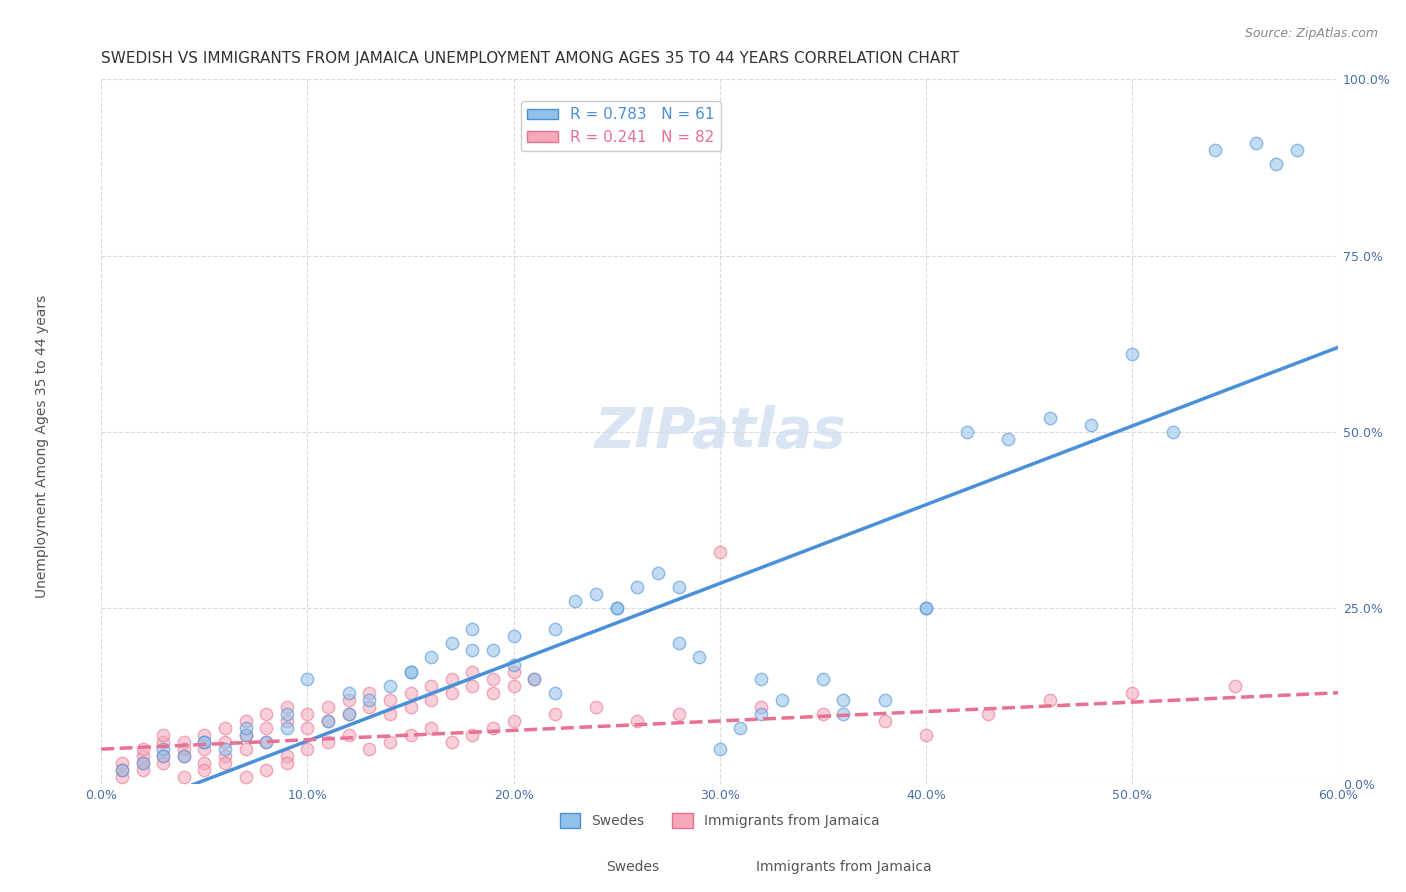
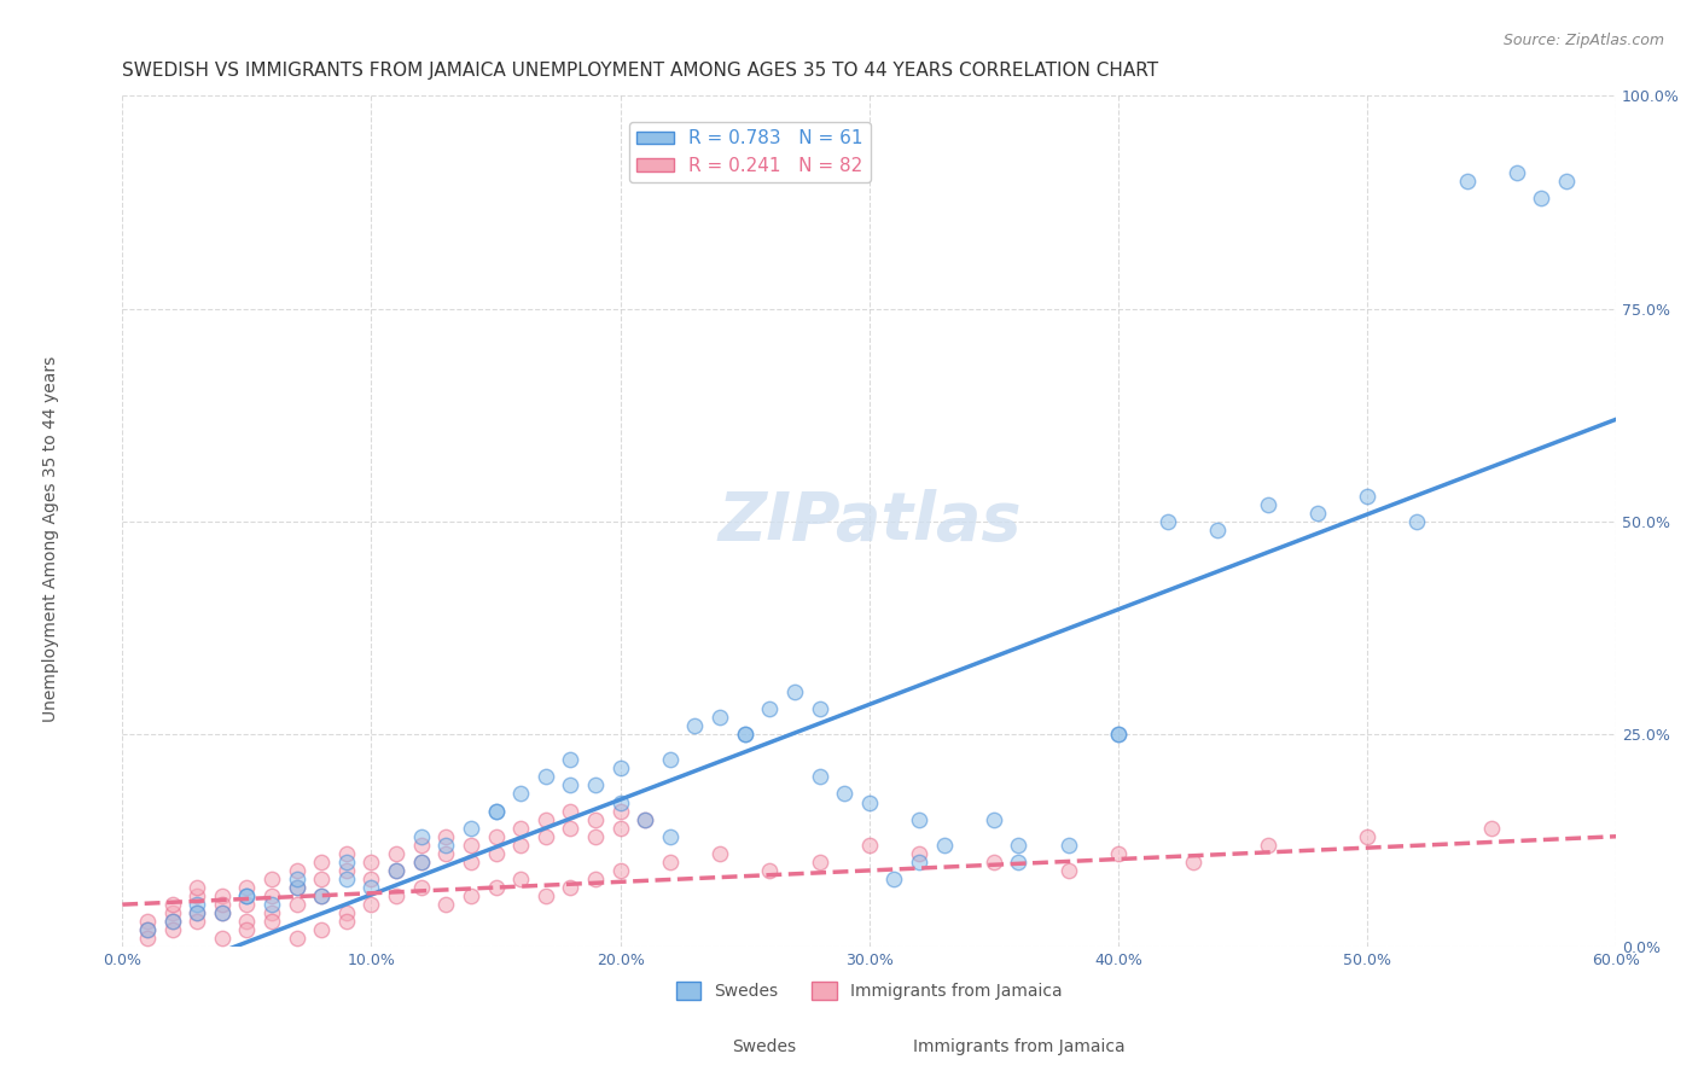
Swedes/10.0%: 15% -> 7%
Swedes/30.0%: 5% -> 17%
Immigrants from Jamaica/30.0%: 33% -> 12%
Immigrants from Jamaica/40.0%: 7% -> 11%
Swedes/50.0%: 61% -> 53%
